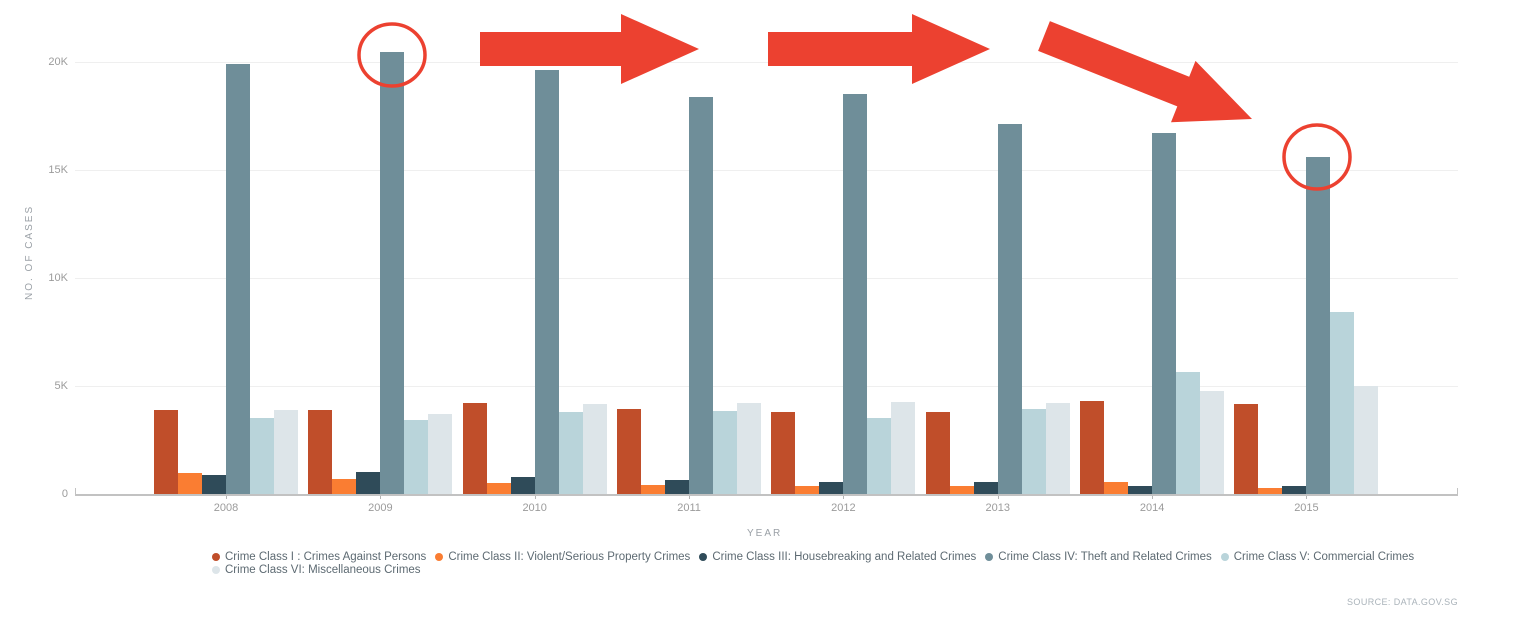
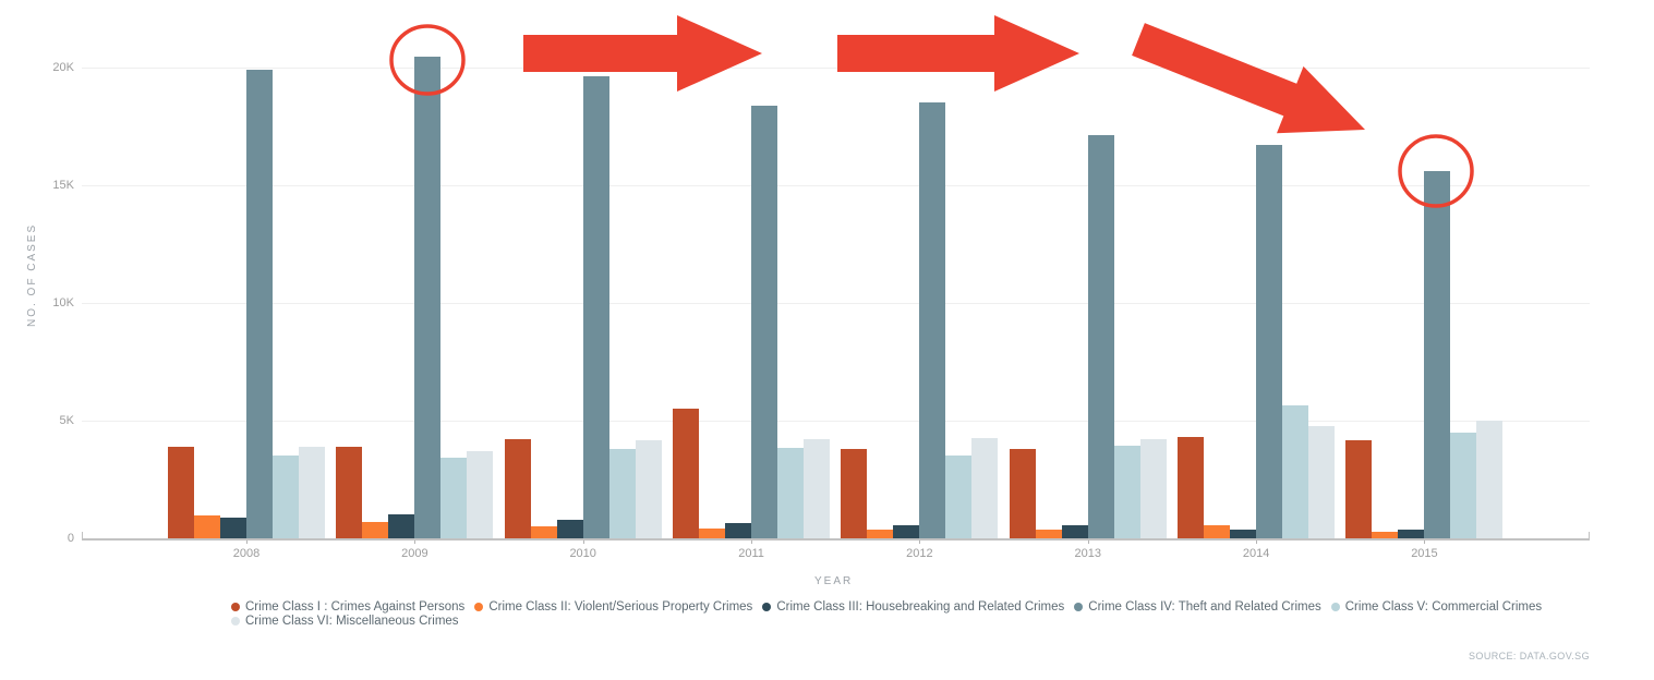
Crime Class I : Crimes Against Persons/2011: 4.0K -> 5.5K
Crime Class V: Commercial Crimes/2015: 8.4K -> 4.5K
